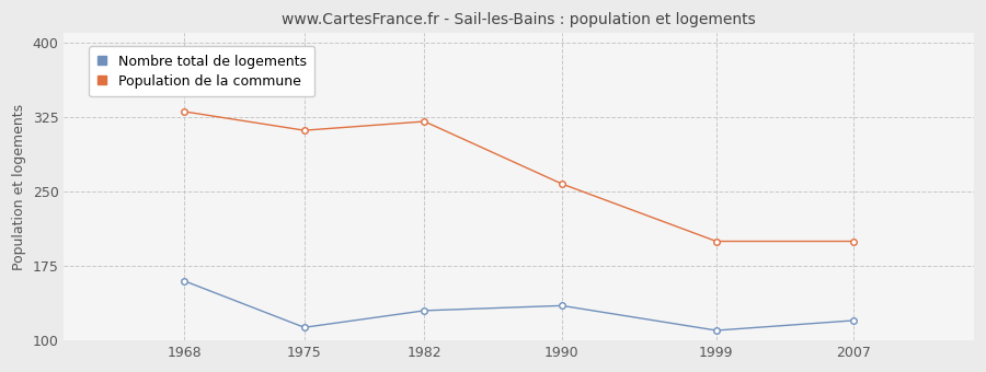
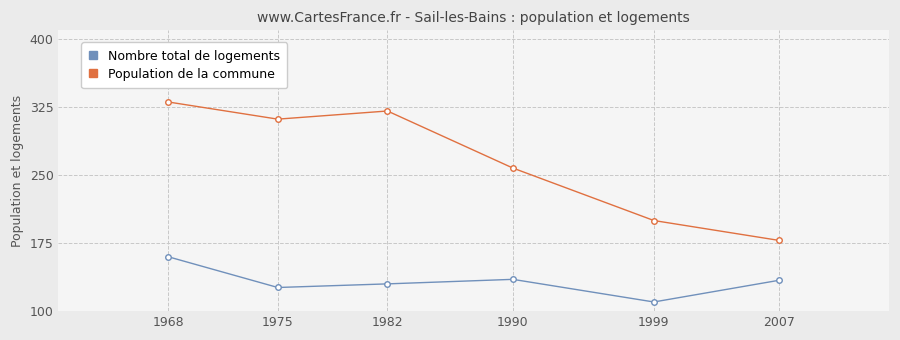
Nombre total de logements/1975: 113 -> 126
Nombre total de logements/2007: 120 -> 134
Population de la commune/2007: 200 -> 178
